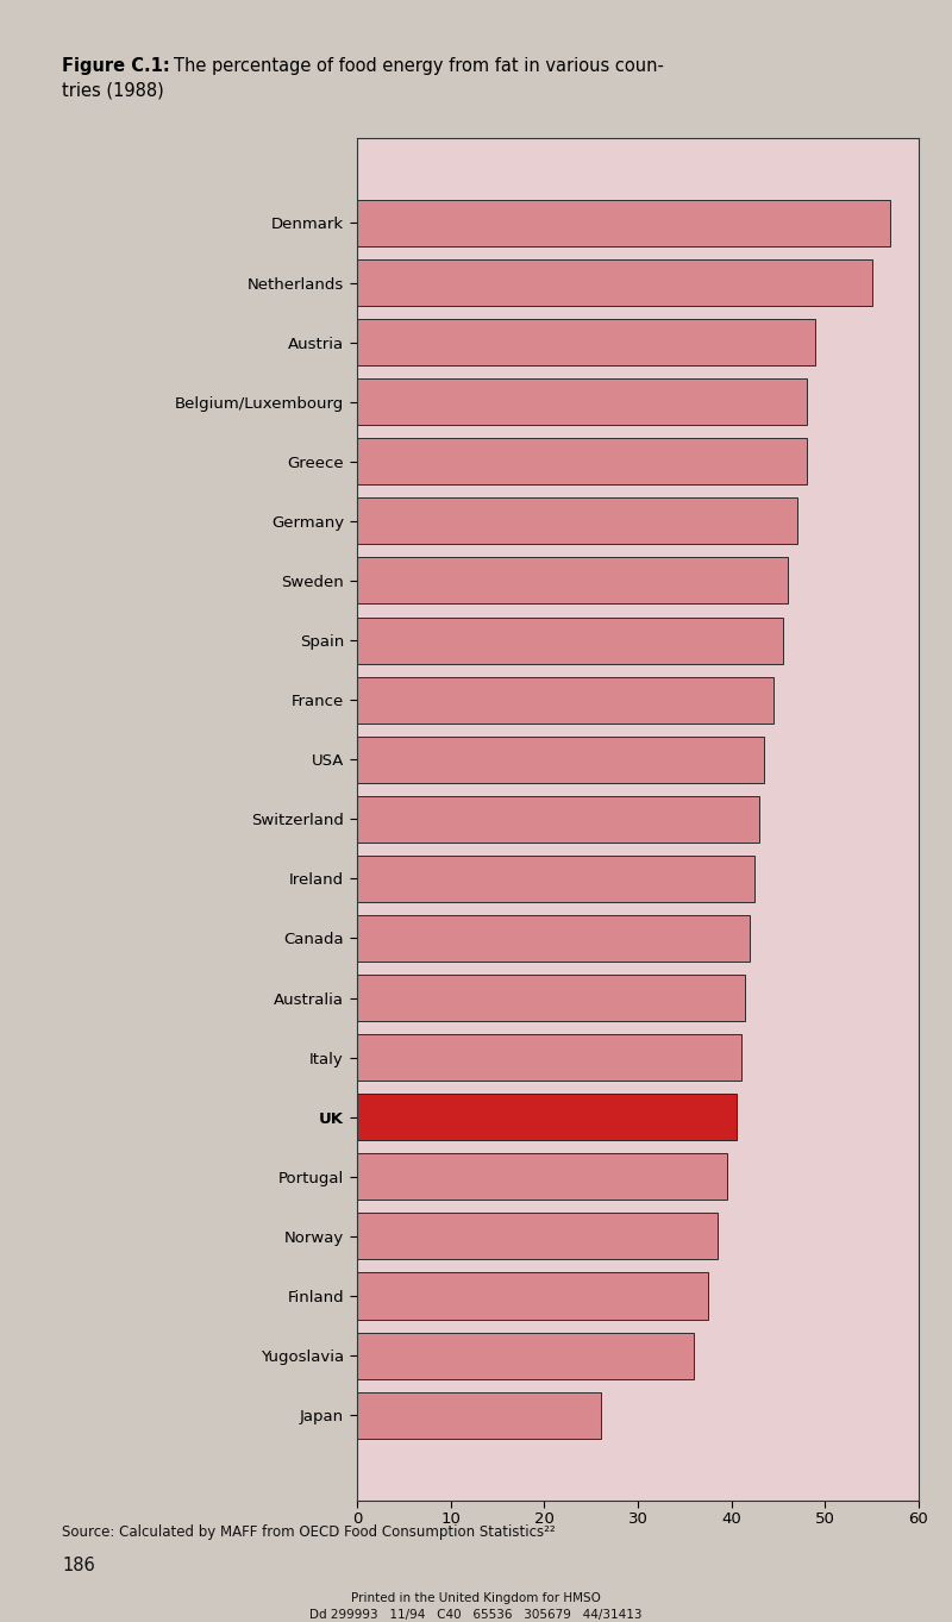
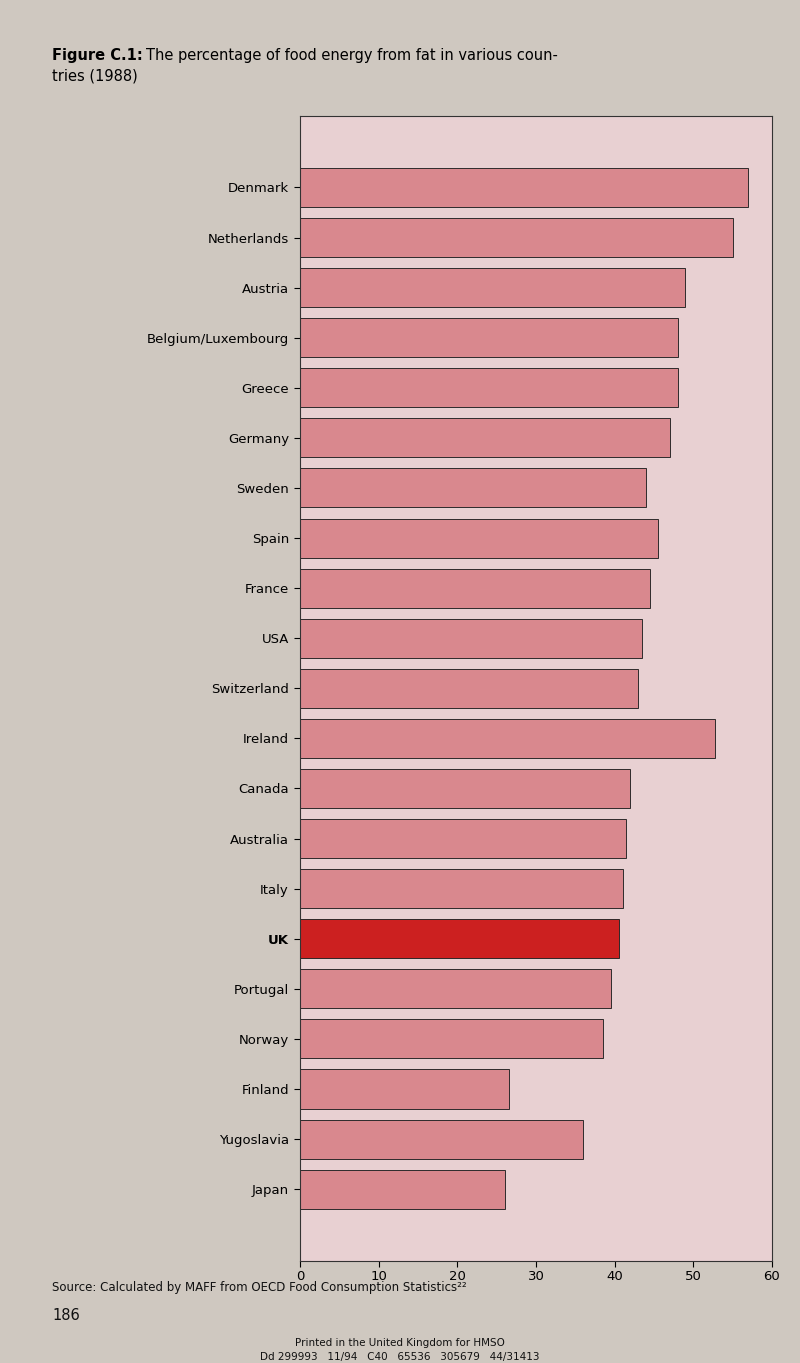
Sweden: 46.0 -> 44.0
Ireland: 42.5 -> 52.8
Finland: 37.5 -> 26.6
